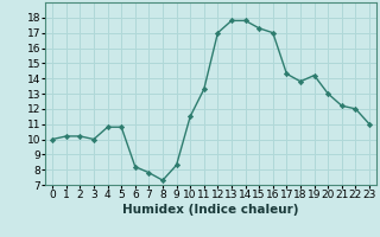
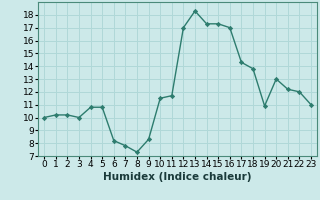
11: 13.3 -> 11.7
13: 17.8 -> 18.3
14: 17.8 -> 17.3
19: 14.2 -> 10.9
